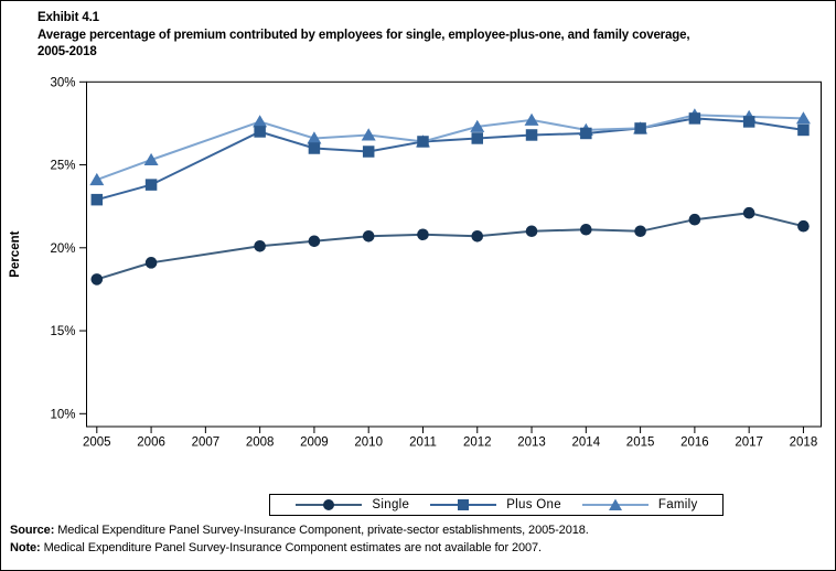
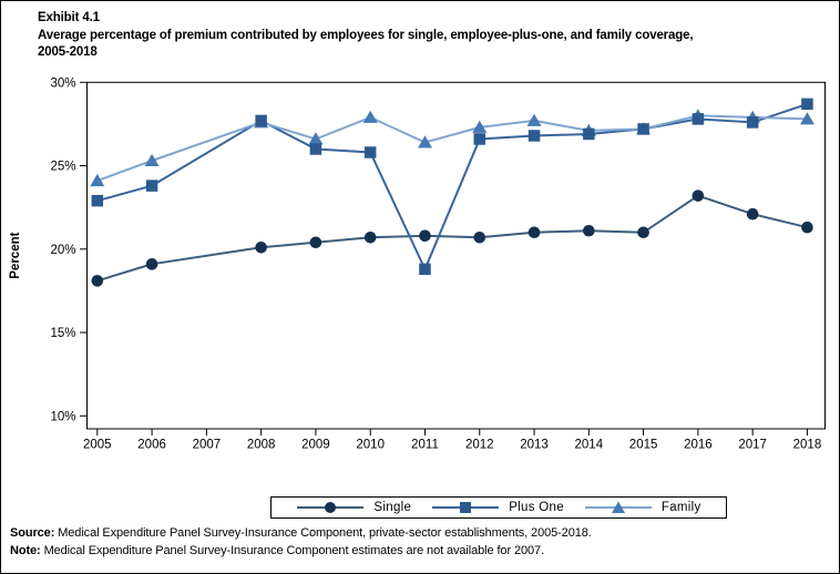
Plus One/2008: 27.0% -> 27.7%
Family/2010: 26.8% -> 27.9%
Plus One/2011: 26.4% -> 18.8%
Single/2016: 21.7% -> 23.2%
Plus One/2018: 27.1% -> 28.7%
